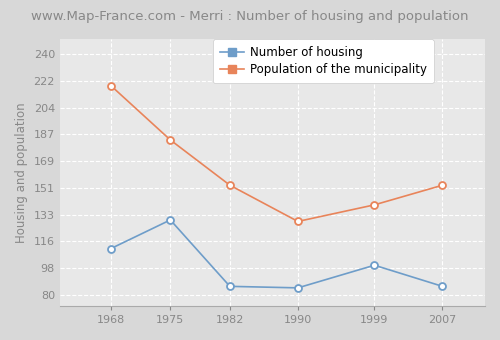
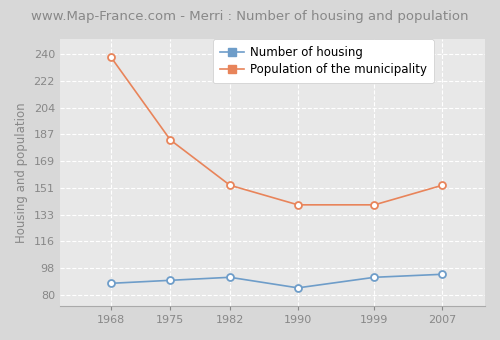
Number of housing/1968: 111 -> 88
Population of the municipality/1968: 219 -> 238
Number of housing/1975: 130 -> 90
Number of housing/1982: 86 -> 92
Population of the municipality/1990: 129 -> 140
Number of housing/1999: 100 -> 92
Number of housing/2007: 86 -> 94
